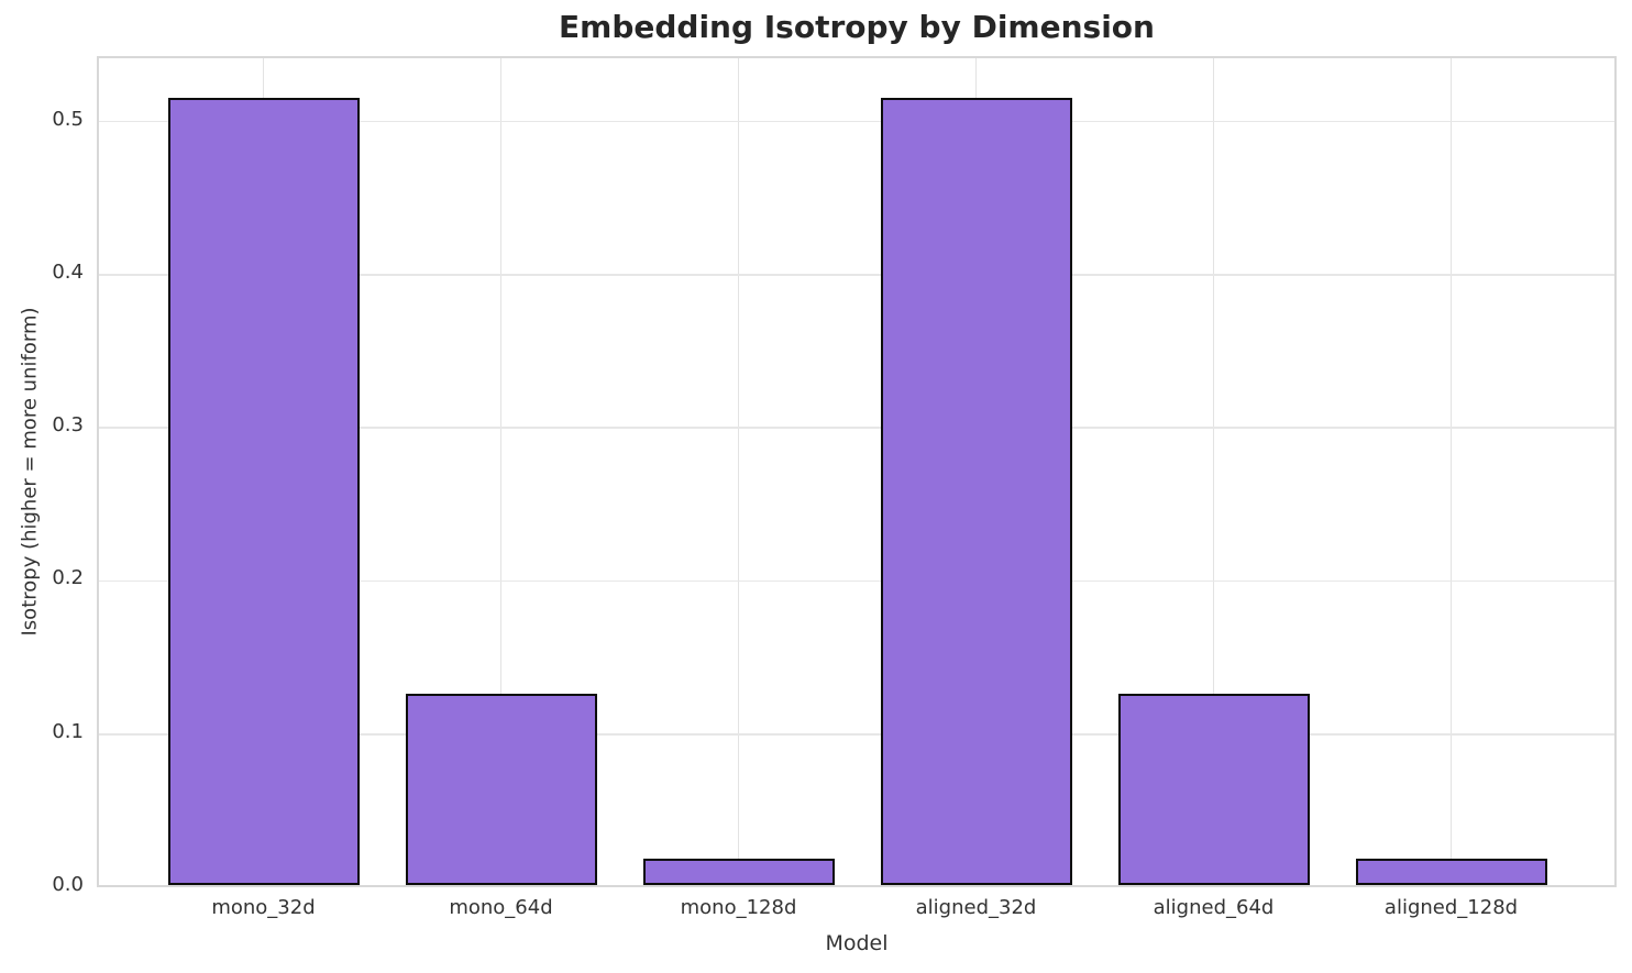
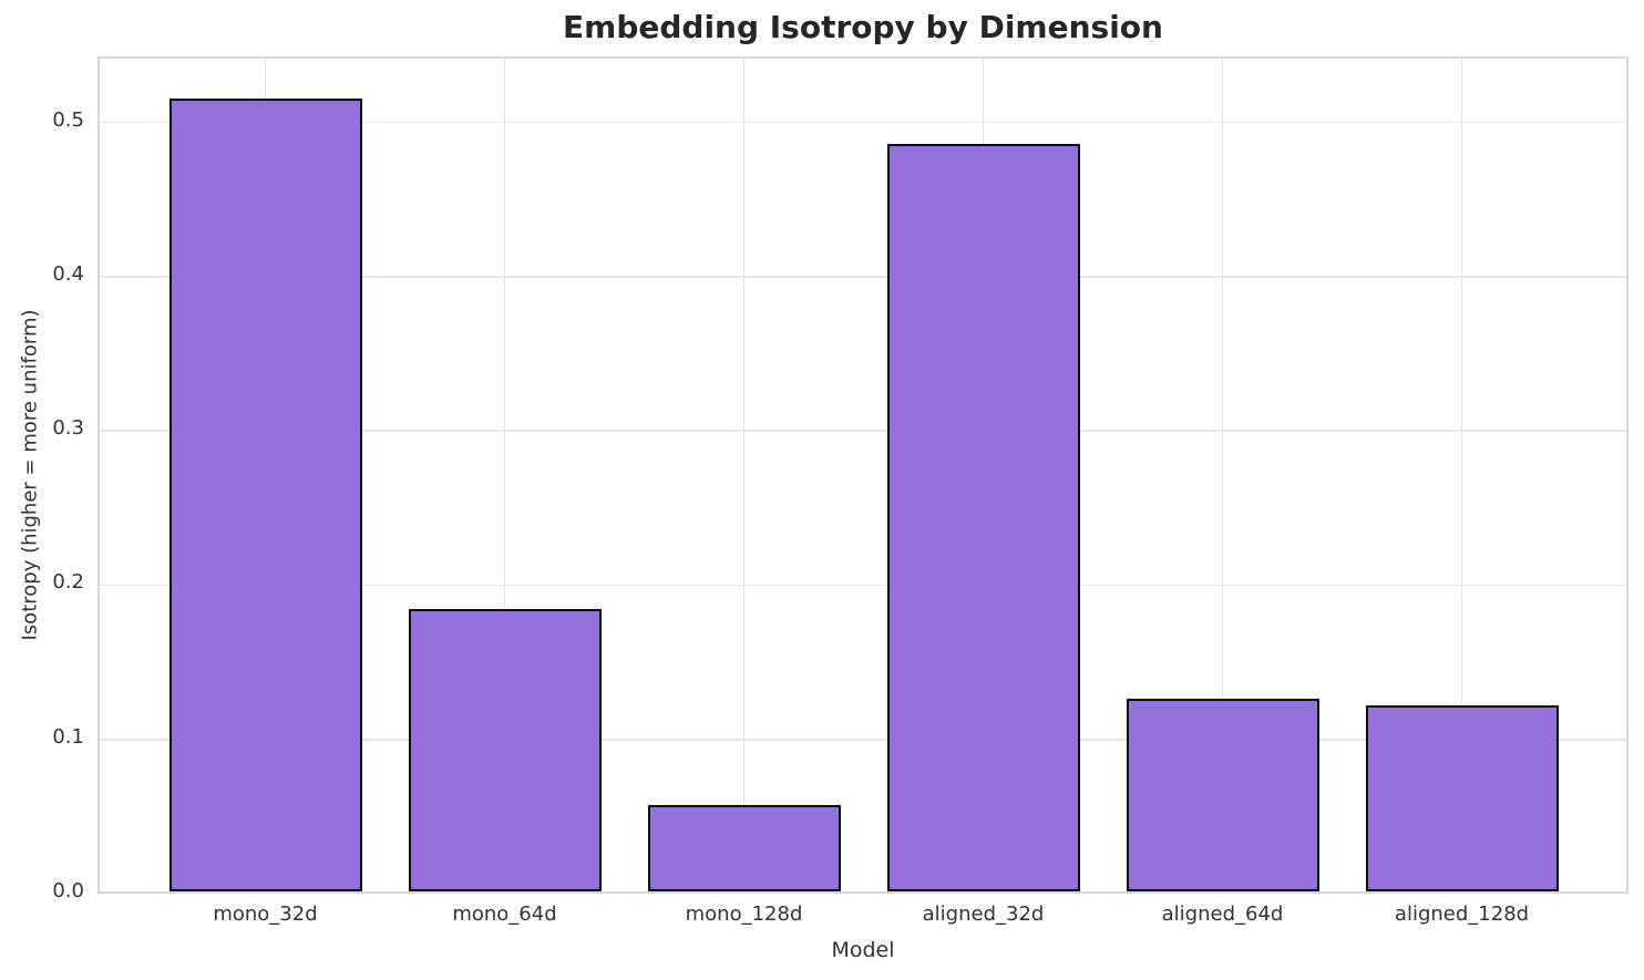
mono_64d: 0.125 -> 0.183
mono_128d: 0.017 -> 0.056
aligned_32d: 0.514 -> 0.485
aligned_128d: 0.017 -> 0.121
